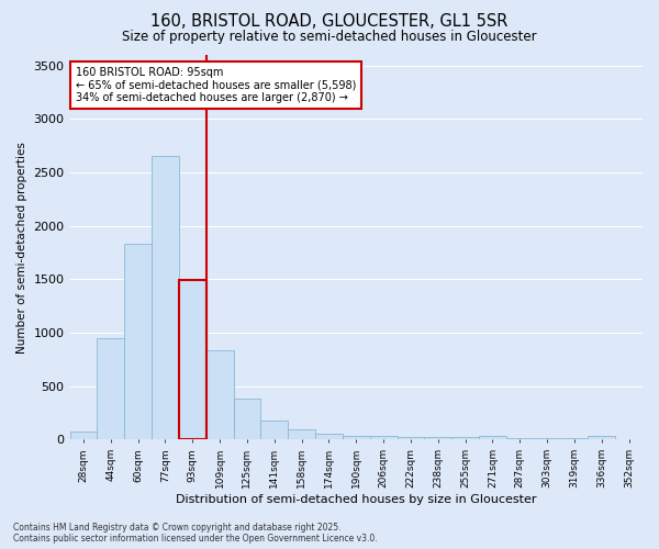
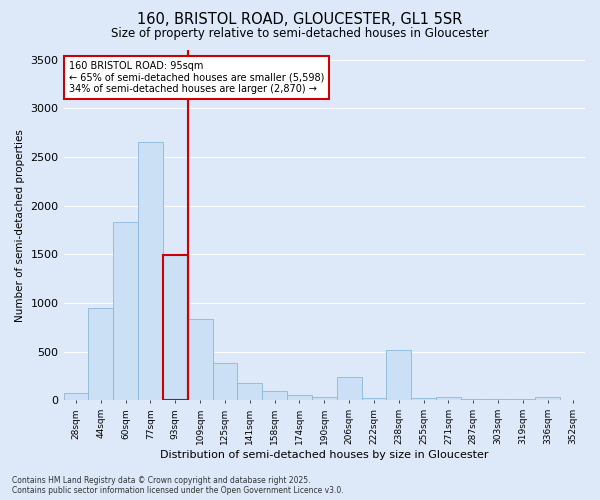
206sqm: 40 -> 240
238sqm: 20 -> 520
